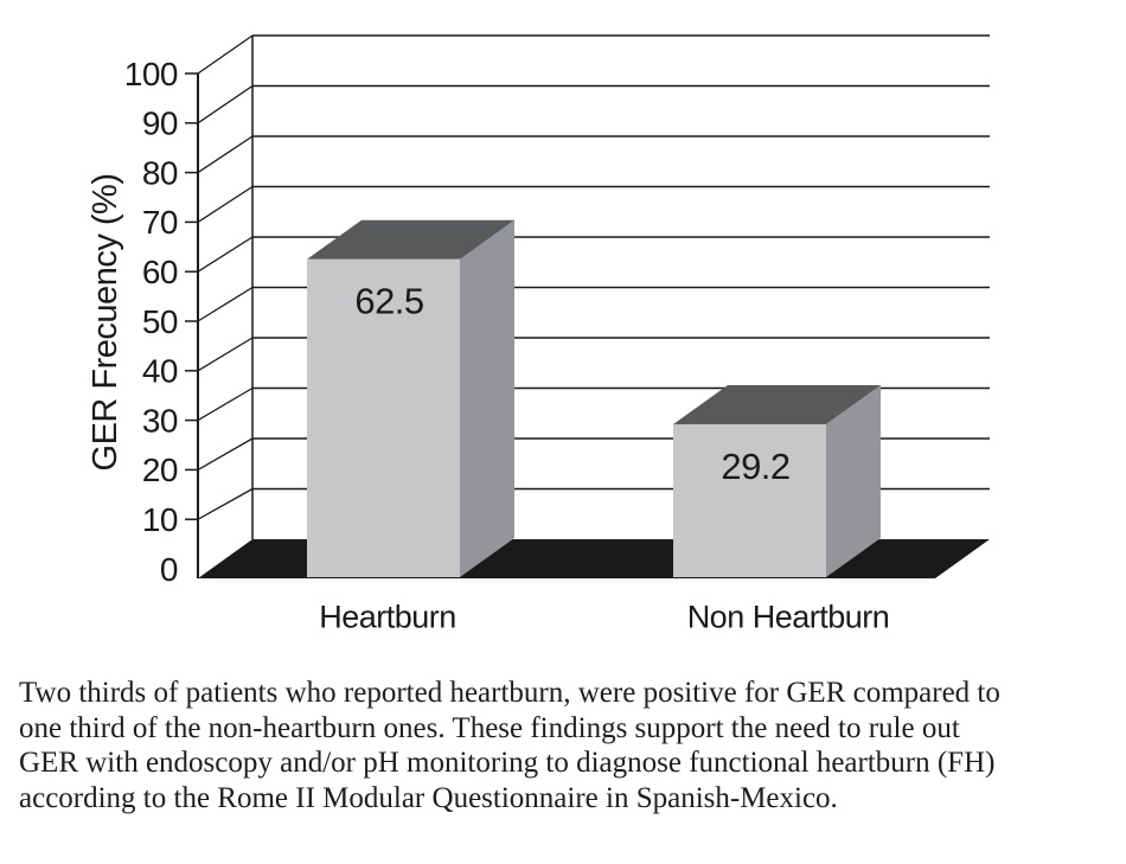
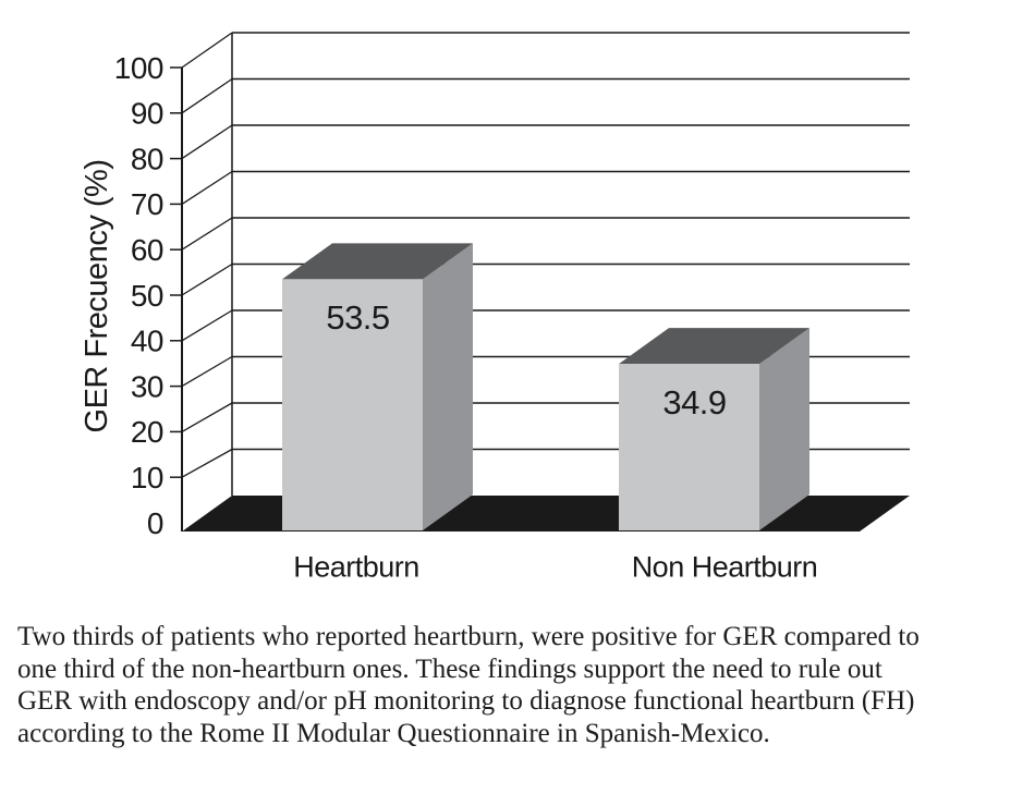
Heartburn: 62.5 -> 53.5
Non Heartburn: 29.2 -> 34.9
